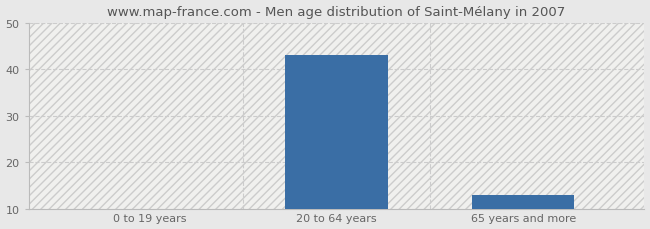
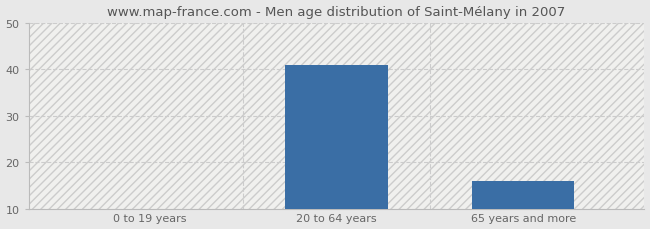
20 to 64 years: 43 -> 41
65 years and more: 13 -> 16
